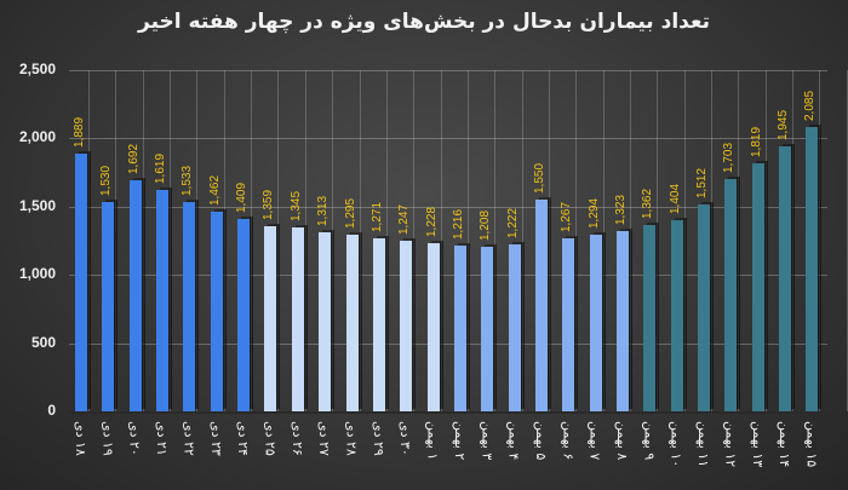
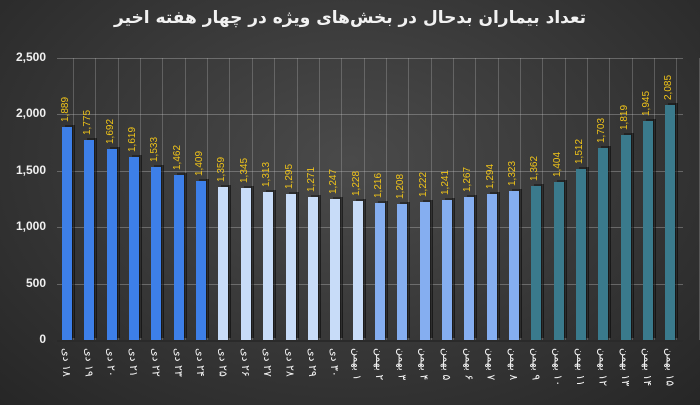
۱۹ دی: 1,530 -> 1,775
۵ بهمن: 1,550 -> 1,241
